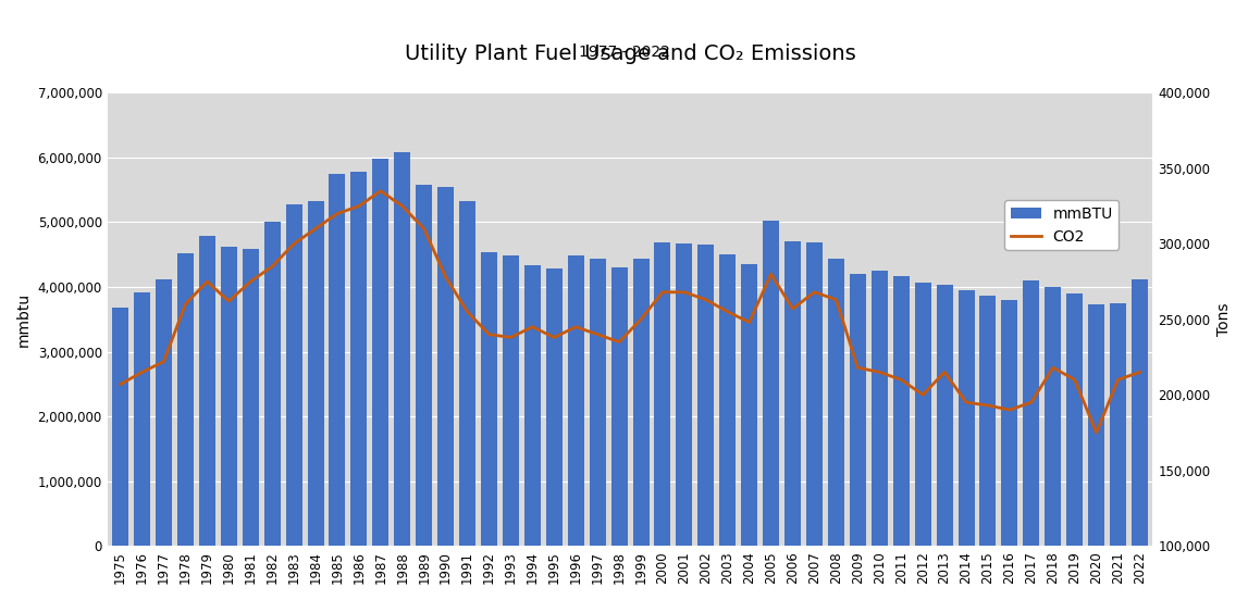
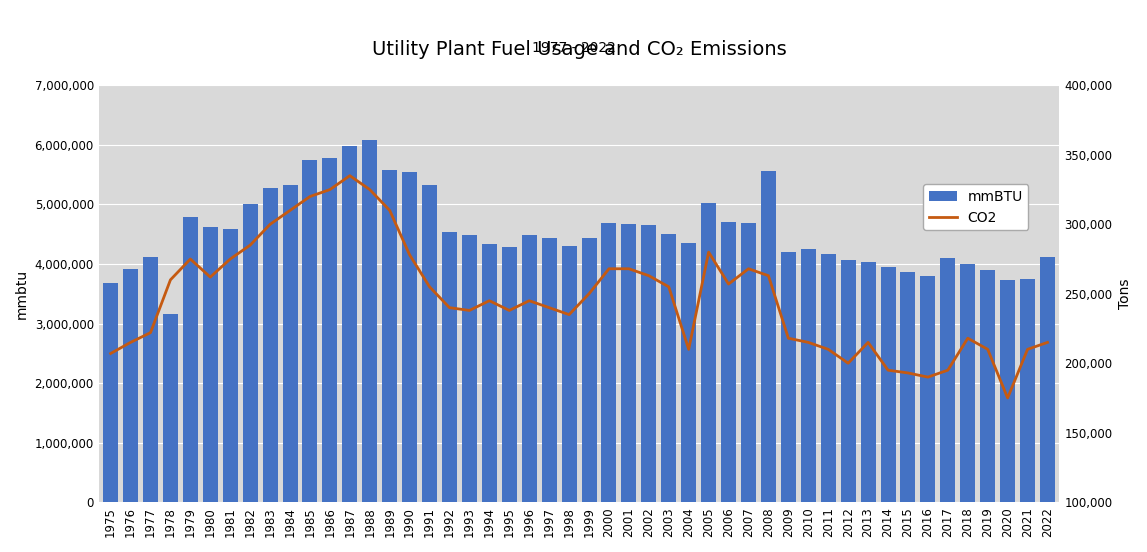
mmBTU/1978: 4,520,000 -> 3,160,000
CO2/2004: 248,000 -> 210,000
mmBTU/2008: 4,440,000 -> 5,560,000
